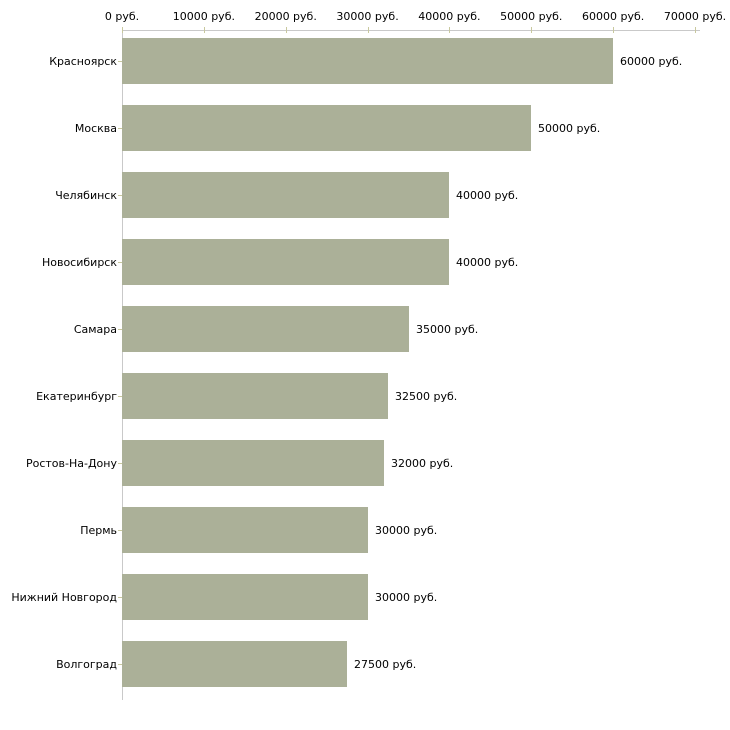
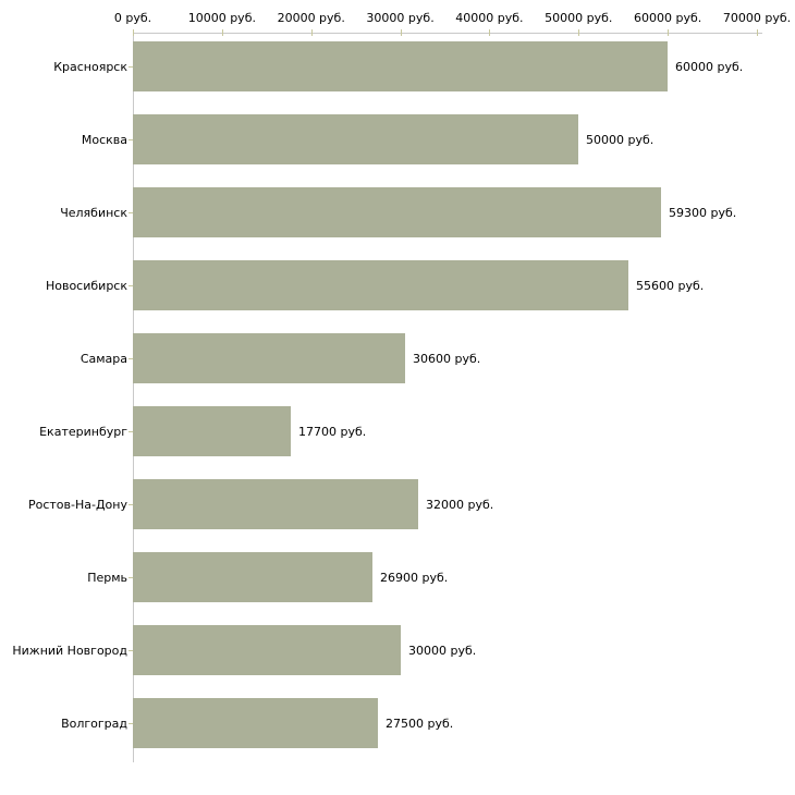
Челябинск: 40000 -> 59300
Новосибирск: 40000 -> 55600
Самара: 35000 -> 30600
Екатеринбург: 32500 -> 17700
Пермь: 30000 -> 26900
